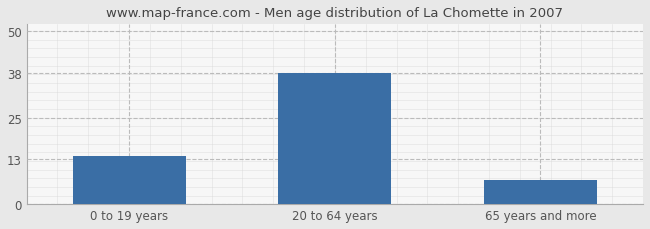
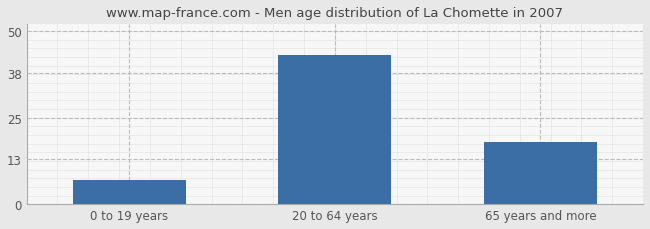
0 to 19 years: 14 -> 7
20 to 64 years: 38 -> 43
65 years and more: 7 -> 18
